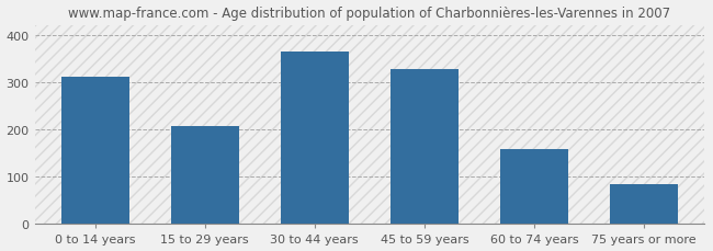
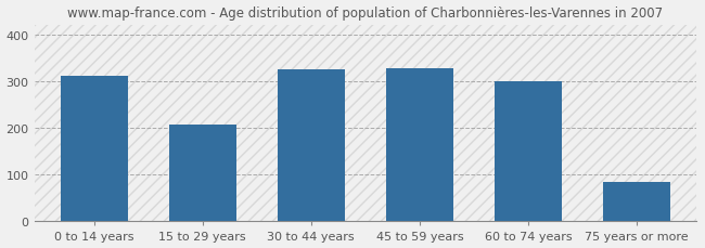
30 to 44 years: 365 -> 325
60 to 74 years: 158 -> 300
